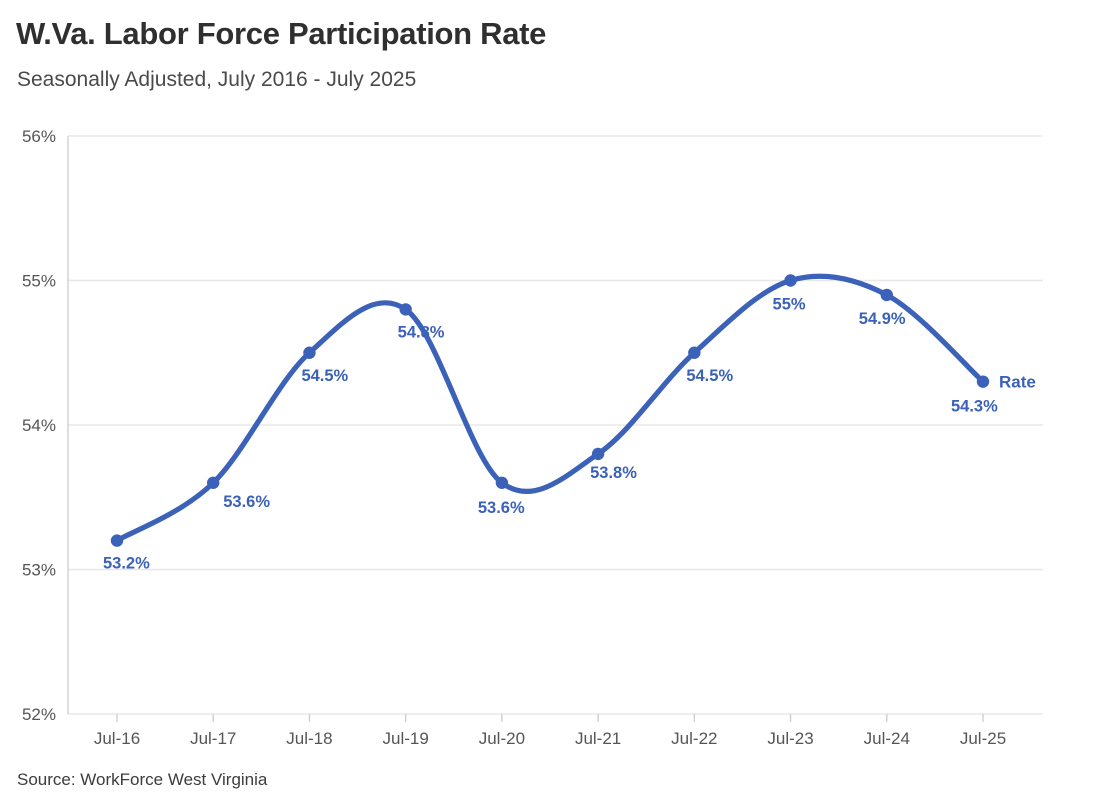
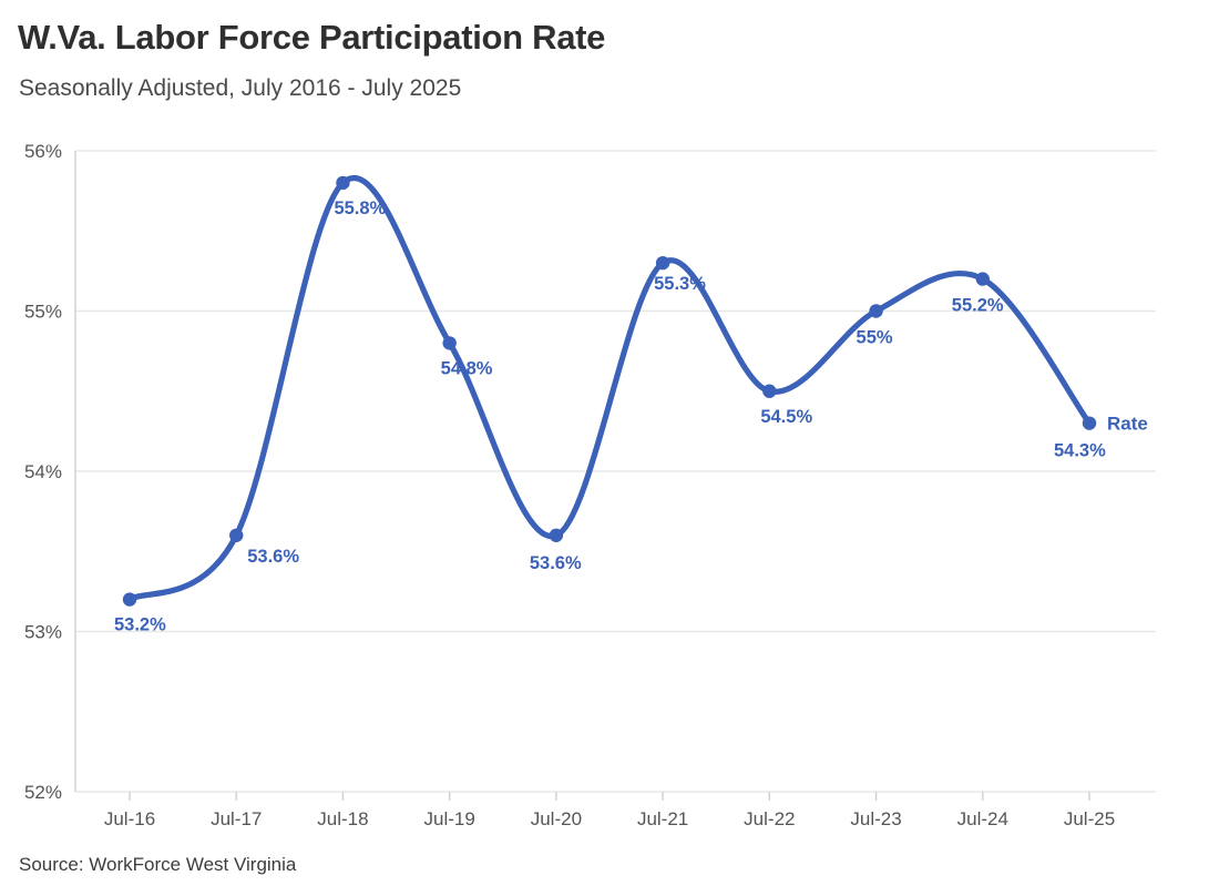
Jul-18: 54.5% -> 55.8%
Jul-21: 53.8% -> 55.3%
Jul-24: 54.9% -> 55.2%
